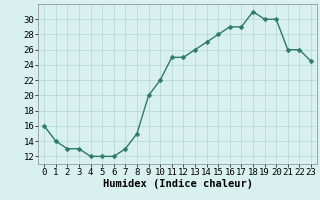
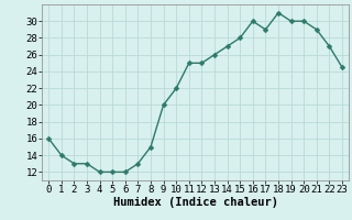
16: 29.0 -> 30.0
21: 26.0 -> 29.0
22: 26.0 -> 27.0
